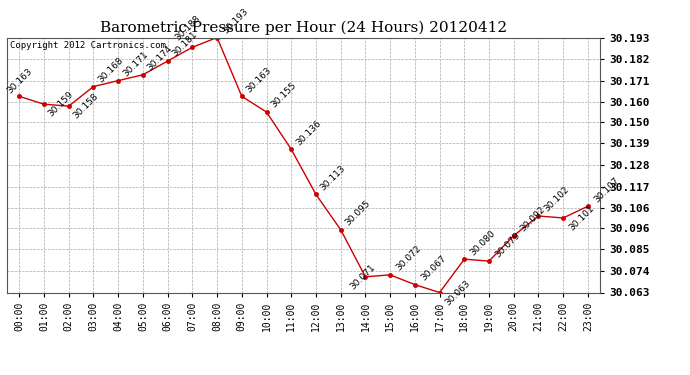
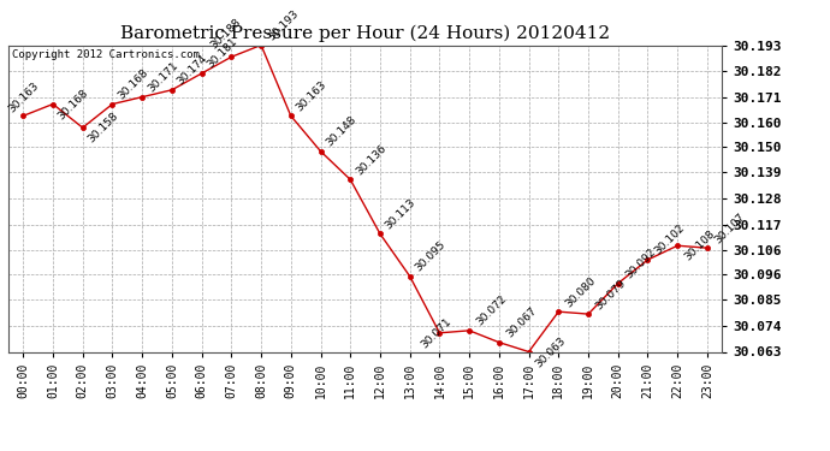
01:00: 30.159 -> 30.168
10:00: 30.155 -> 30.148
22:00: 30.101 -> 30.108
